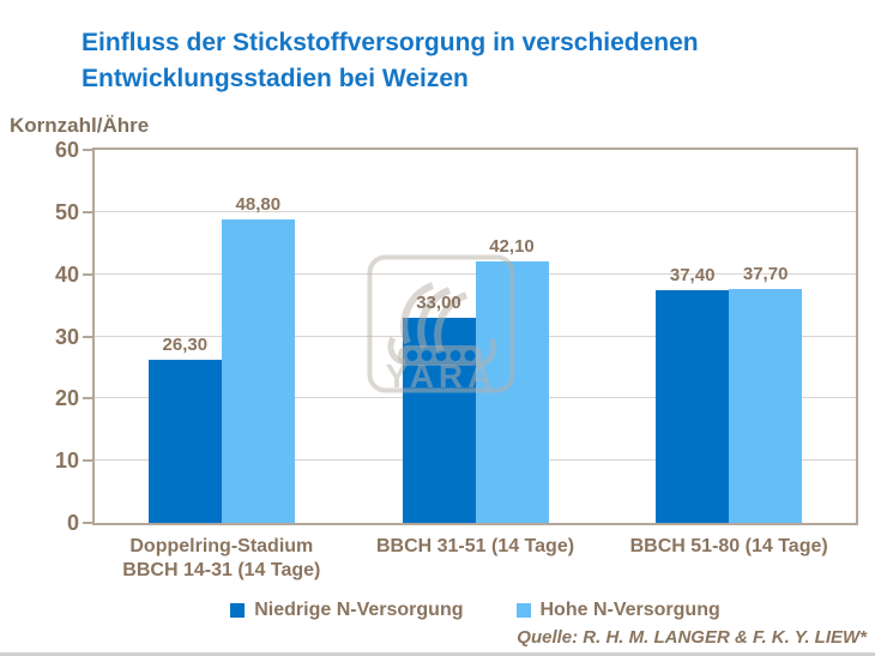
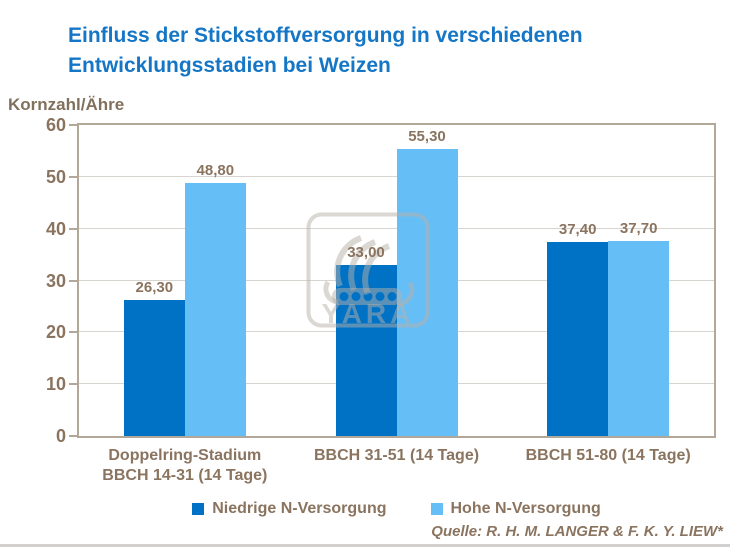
Hohe N-Versorgung/BBCH 31-51 (14 Tage): 42,10 -> 55,30
